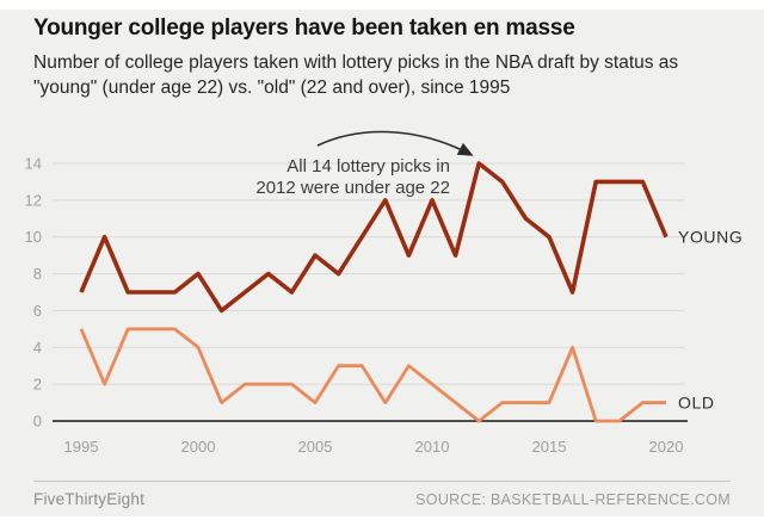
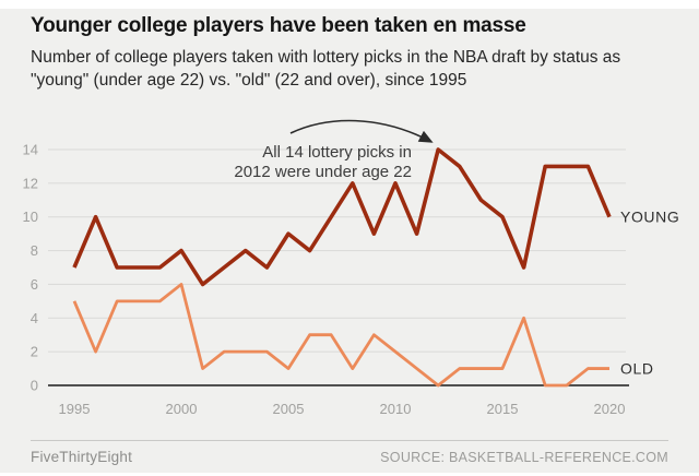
OLD/2000: 4 -> 6
